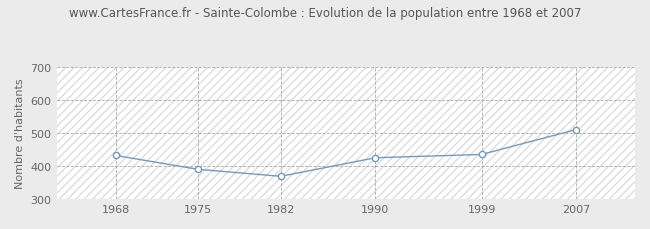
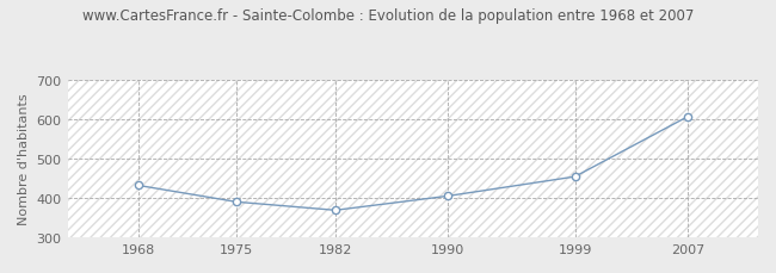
1990: 425 -> 405
1999: 435 -> 454
2007: 510 -> 606
